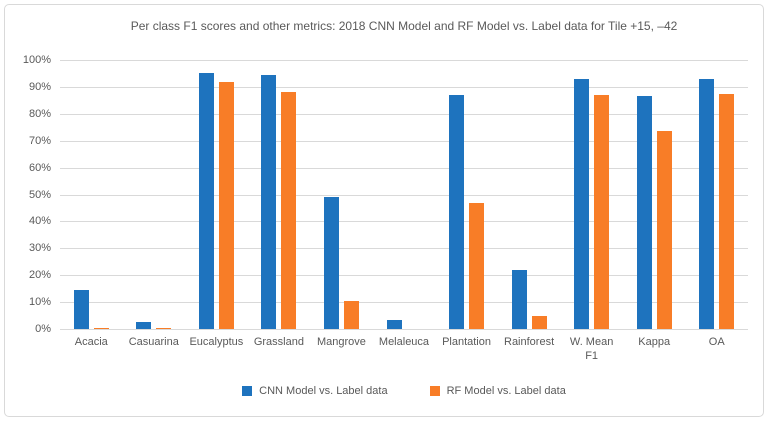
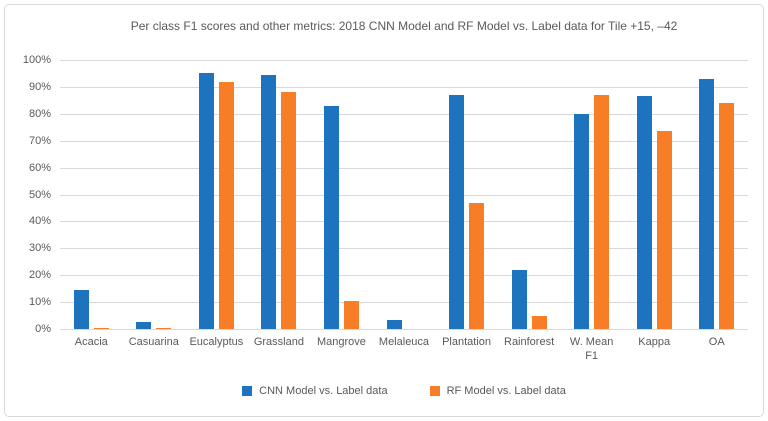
CNN Model vs. Label data/Mangrove: 49% -> 83%
CNN Model vs. Label data/W. Mean F1: 93% -> 80%
RF Model vs. Label data/OA: 88% -> 84%
